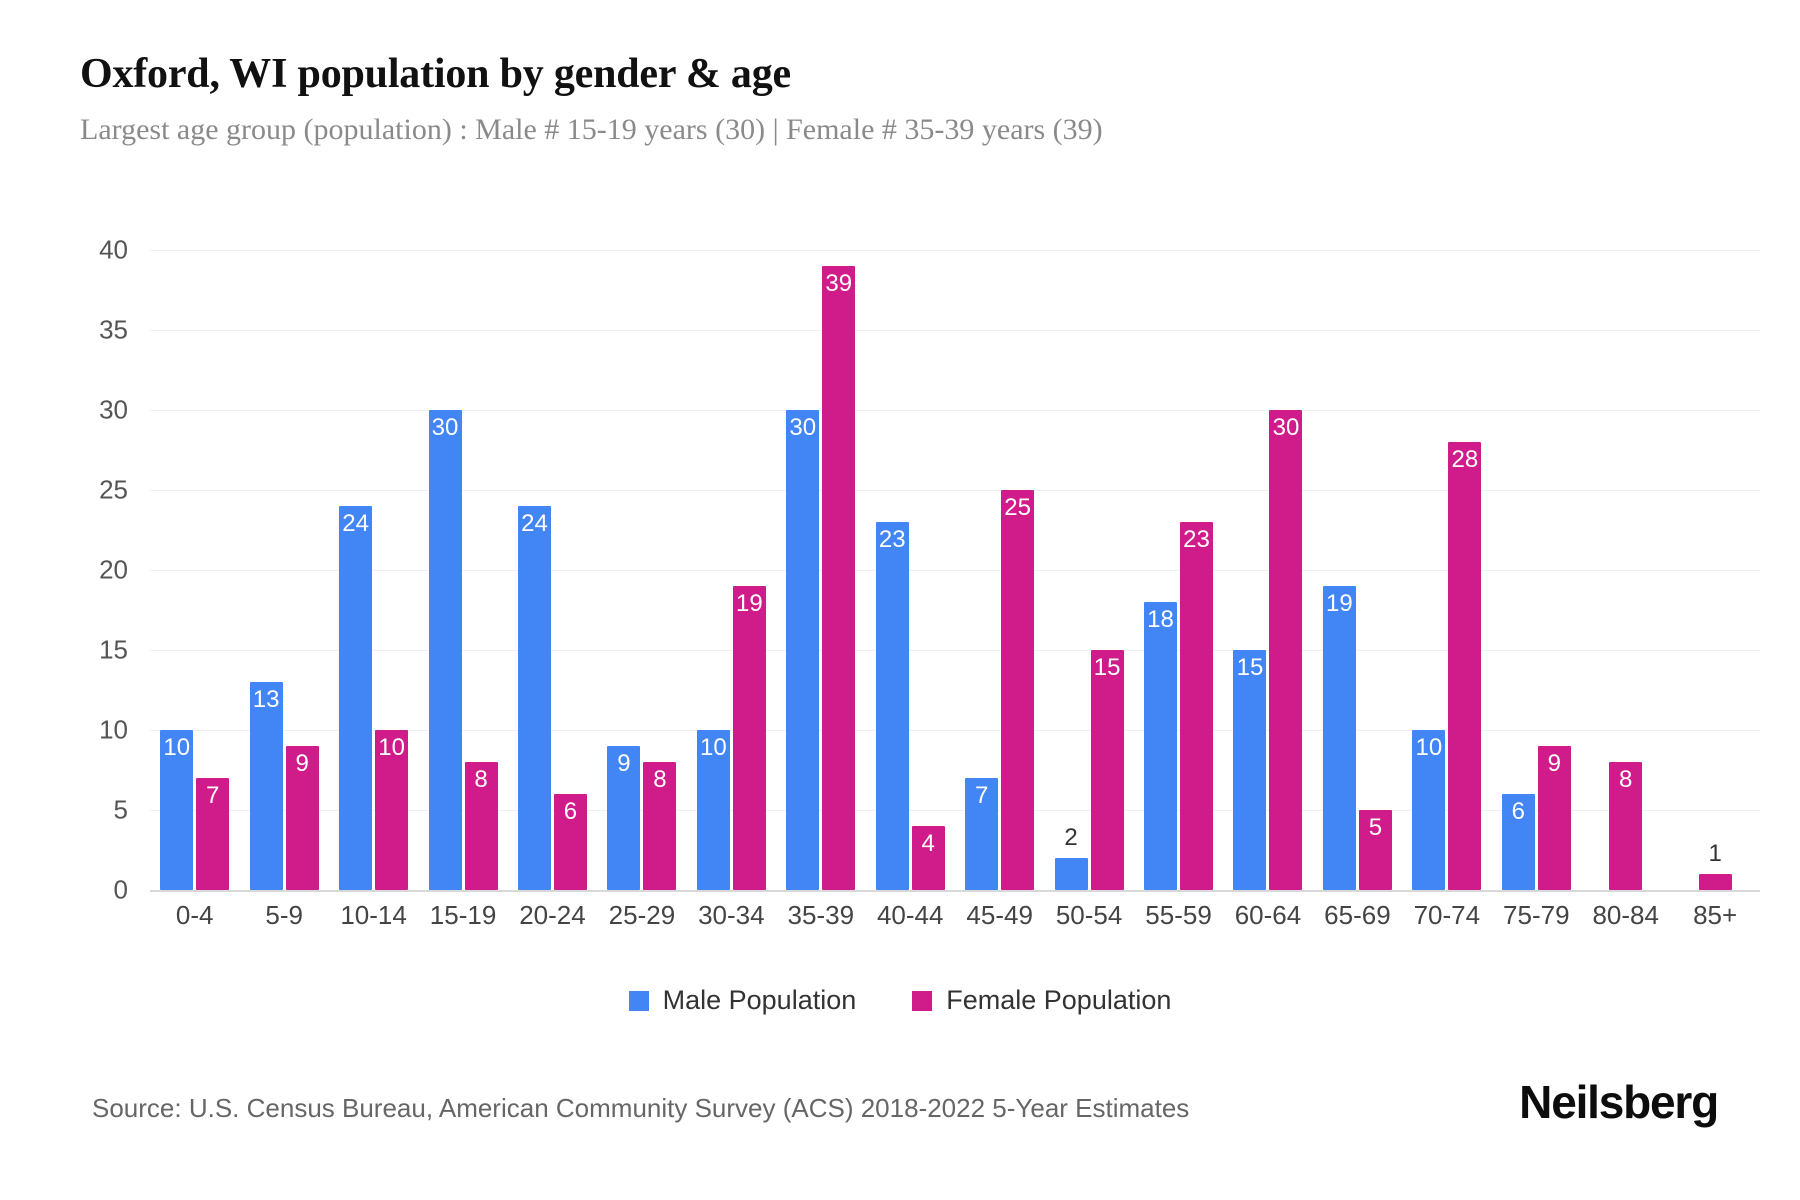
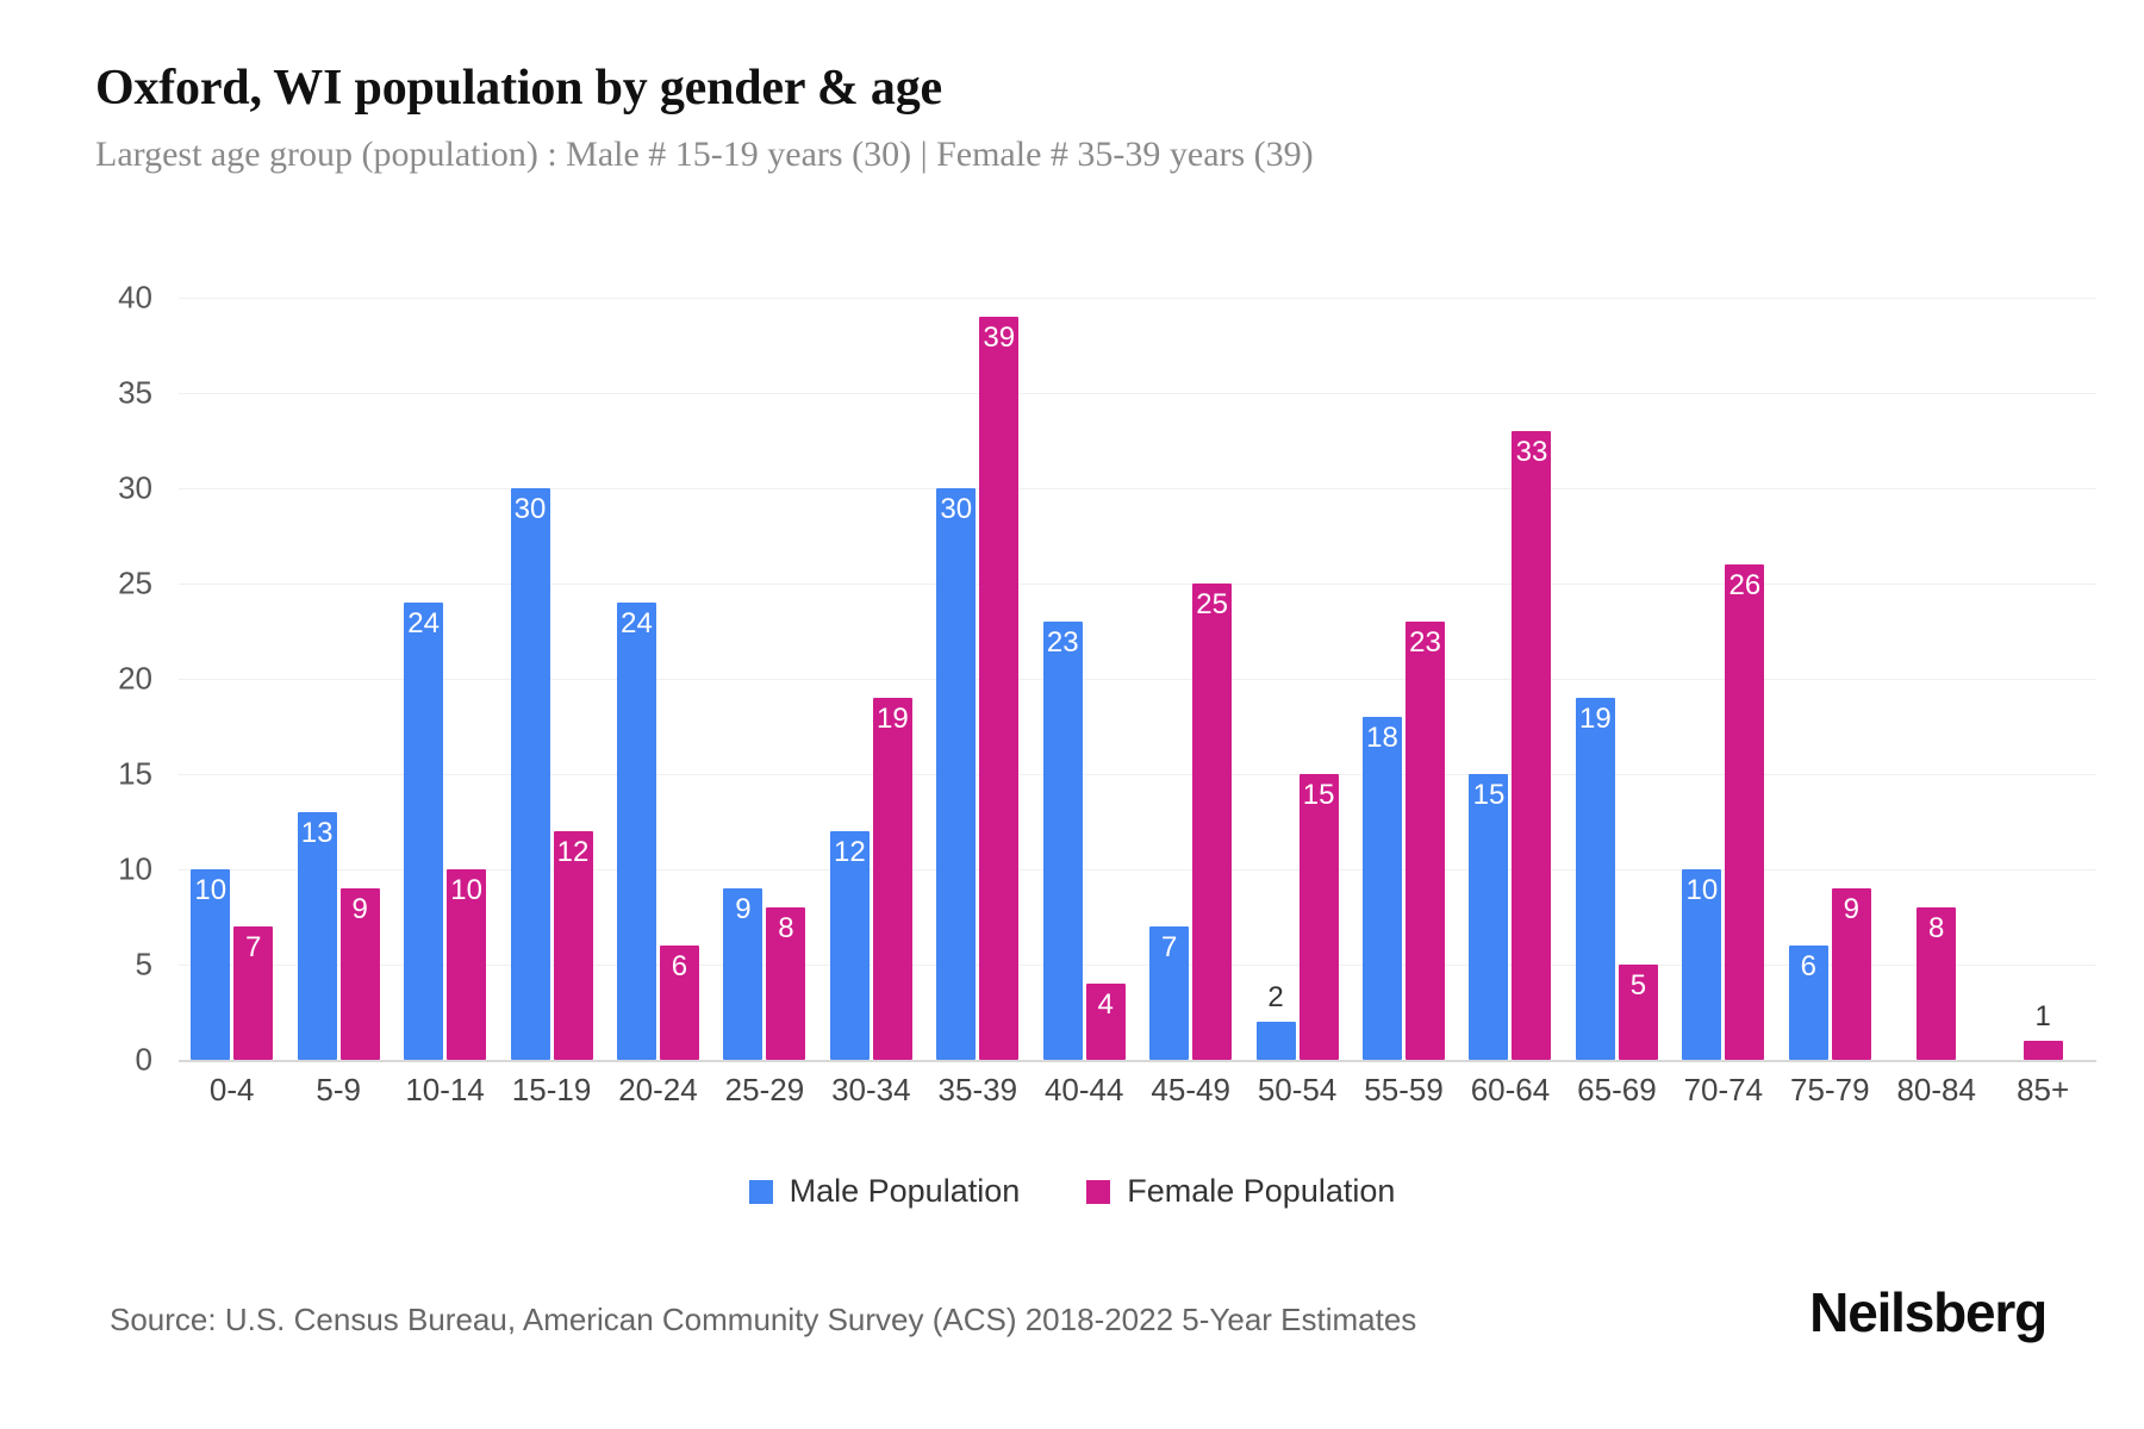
Female Population/15-19: 8 -> 12
Male Population/30-34: 10 -> 12
Female Population/60-64: 30 -> 33
Female Population/70-74: 28 -> 26
